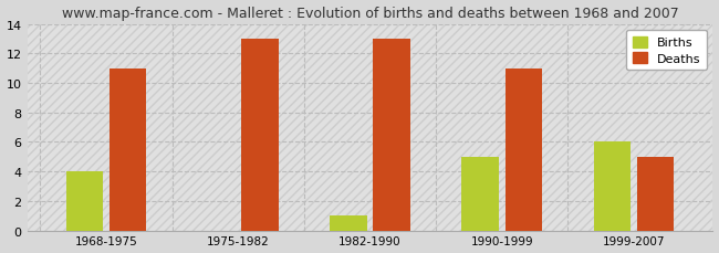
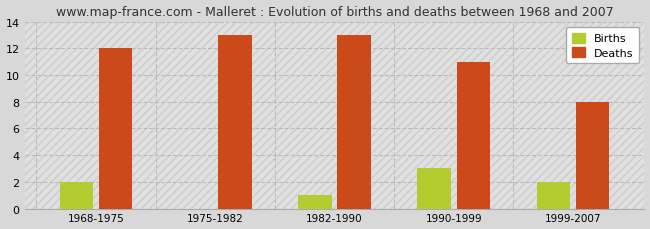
Births/1968-1975: 4 -> 2
Deaths/1968-1975: 11 -> 12
Births/1990-1999: 5 -> 3
Births/1999-2007: 6 -> 2
Deaths/1999-2007: 5 -> 8
